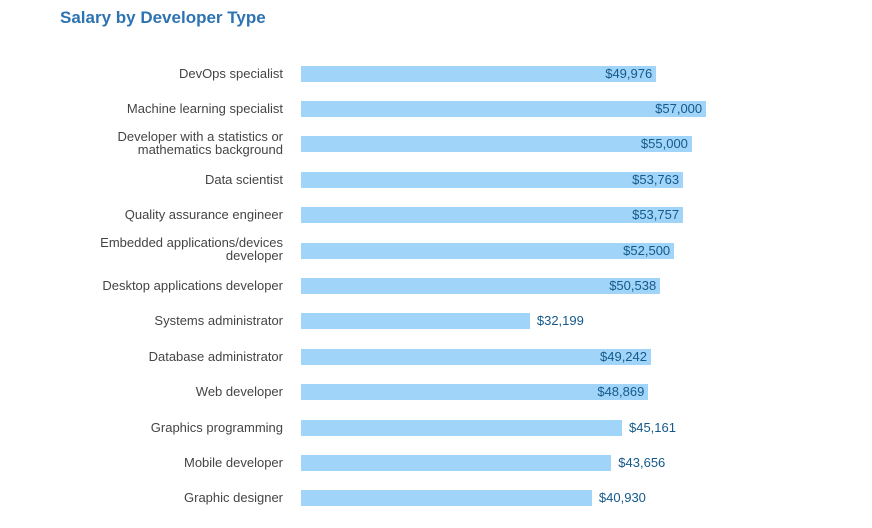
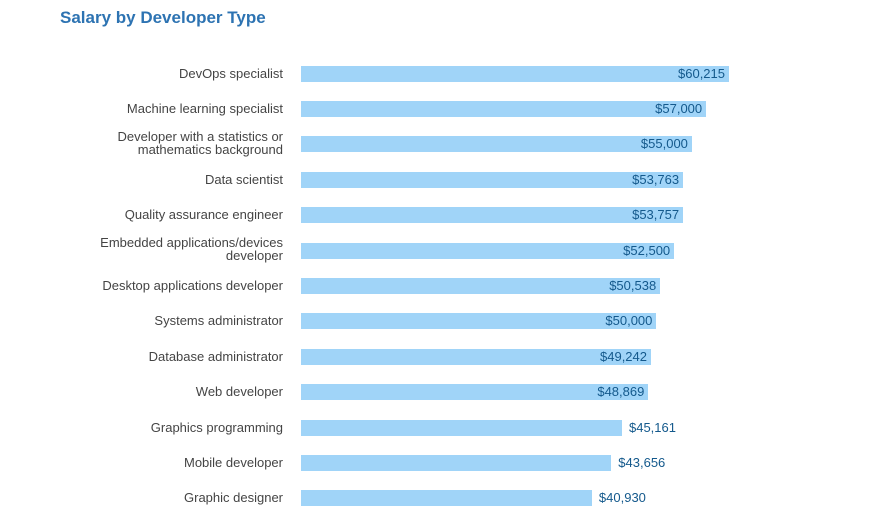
DevOps specialist: $49,976 -> $60,215
Systems administrator: $32,199 -> $50,000
